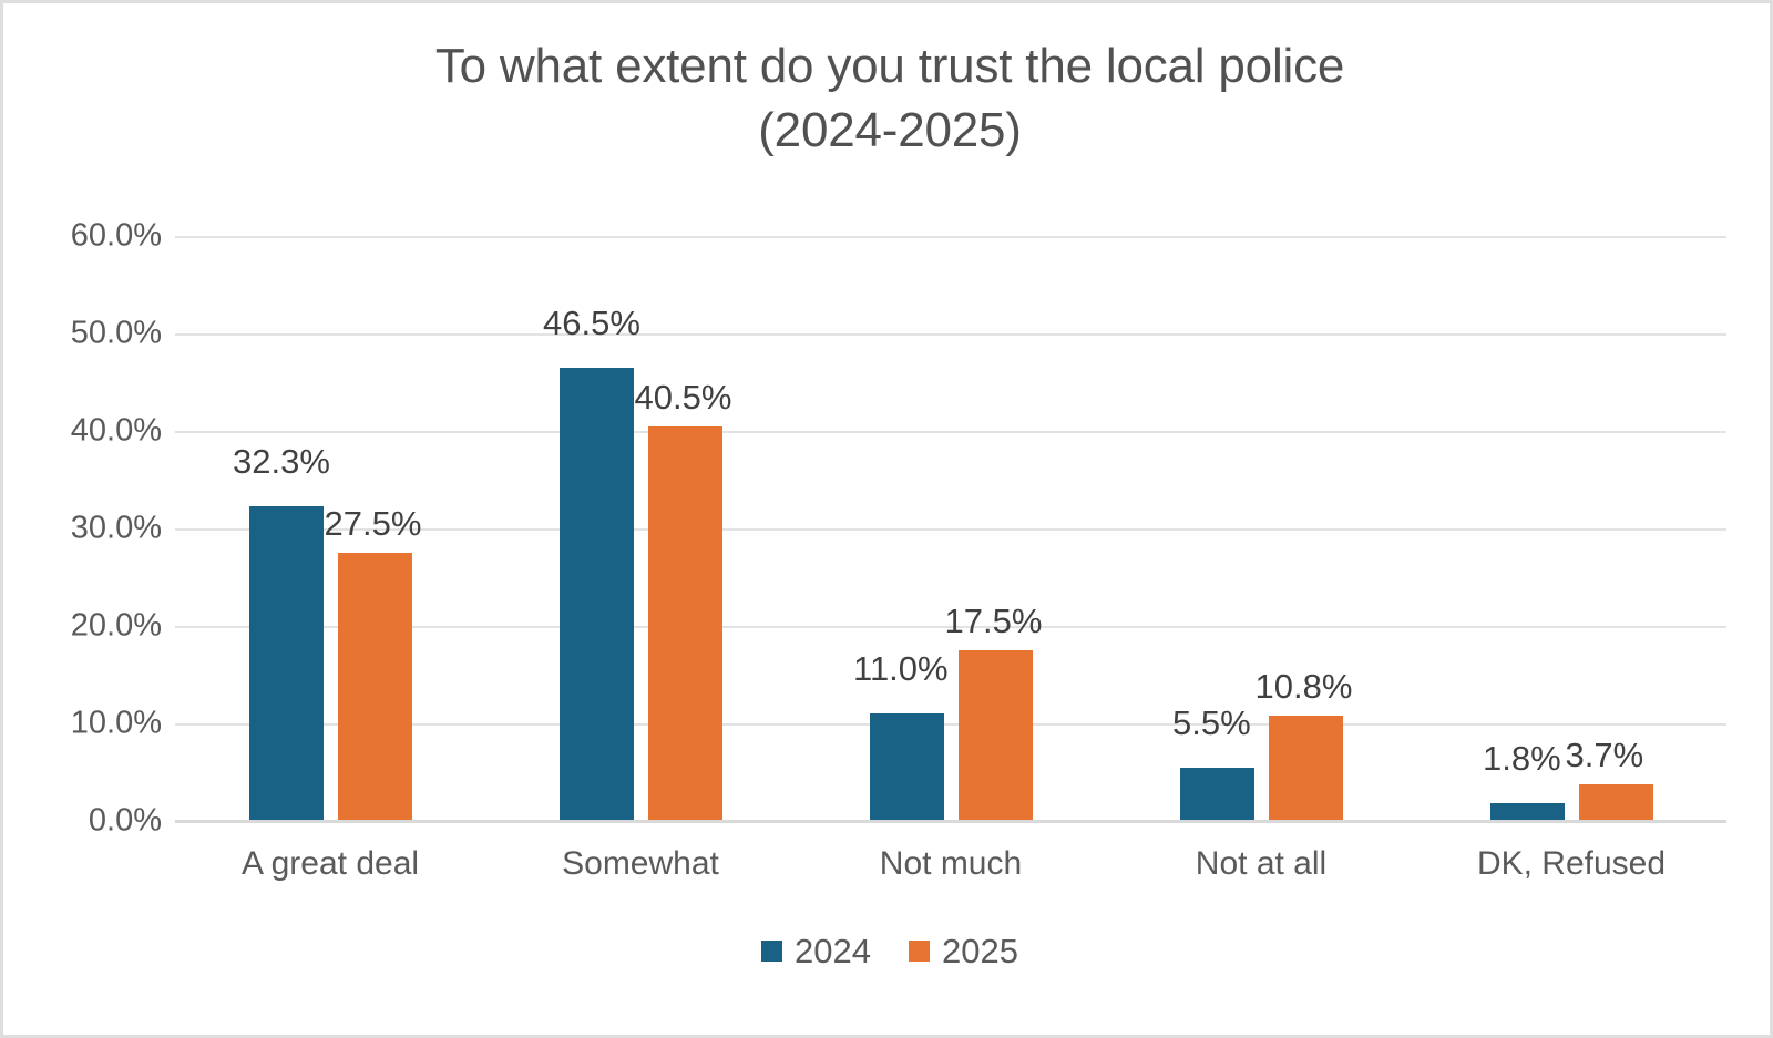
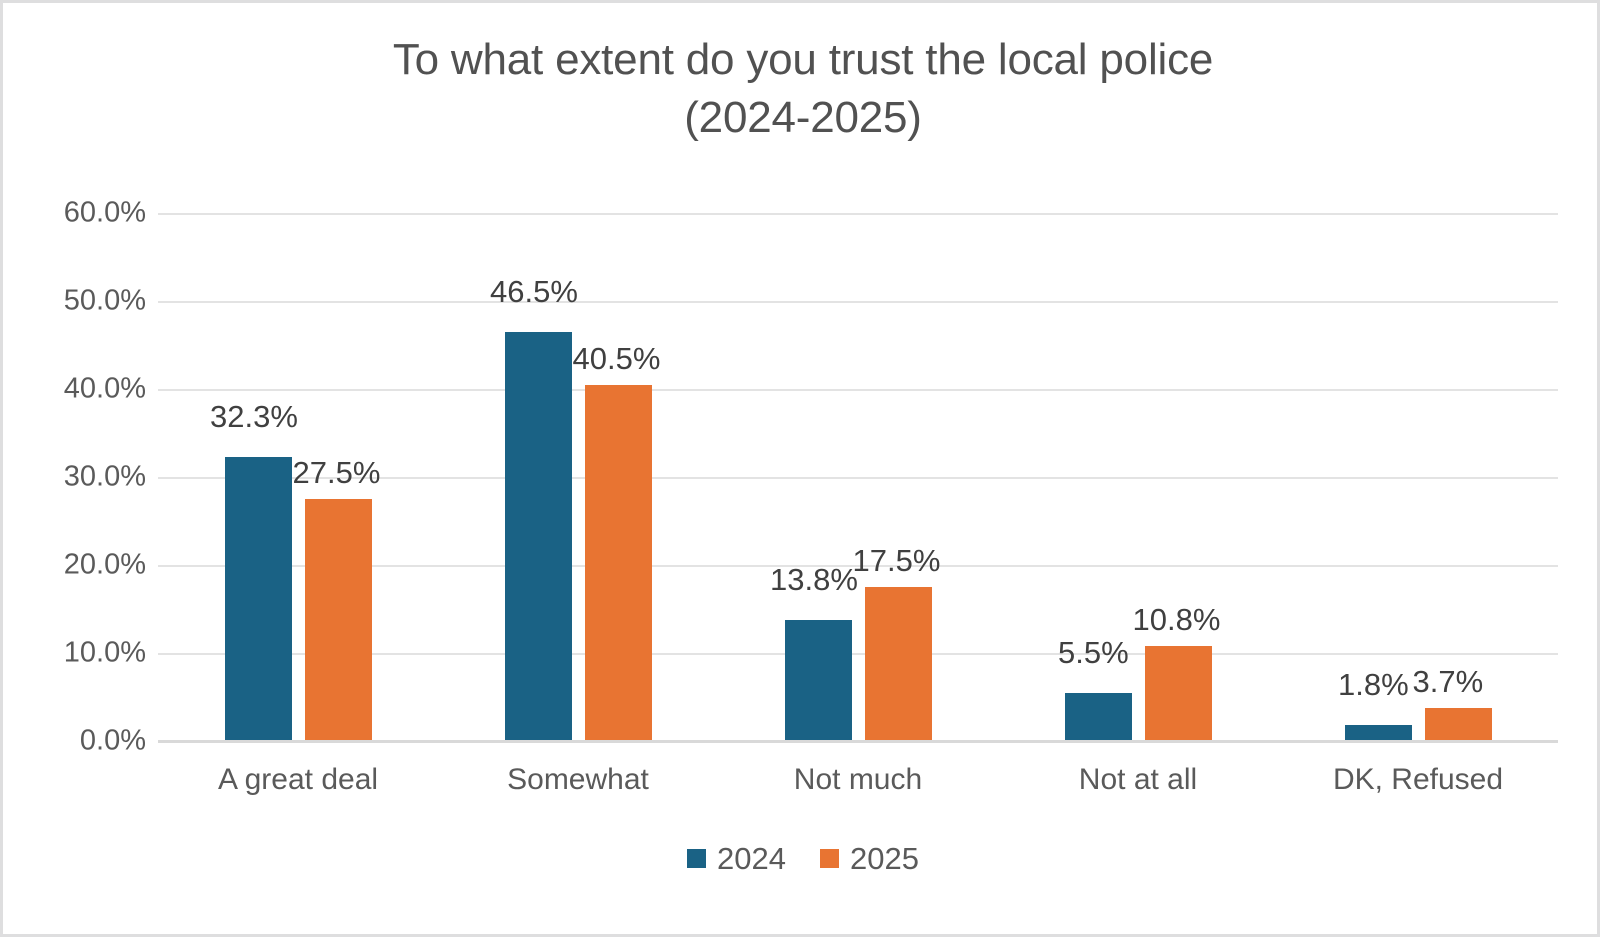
2024/Not much: 11.0% -> 13.8%
